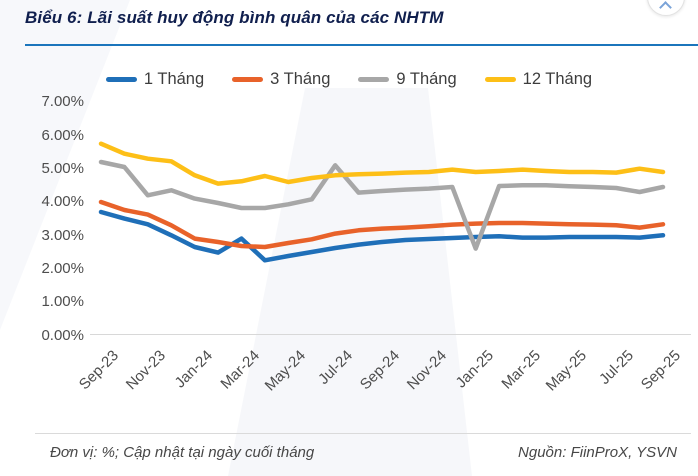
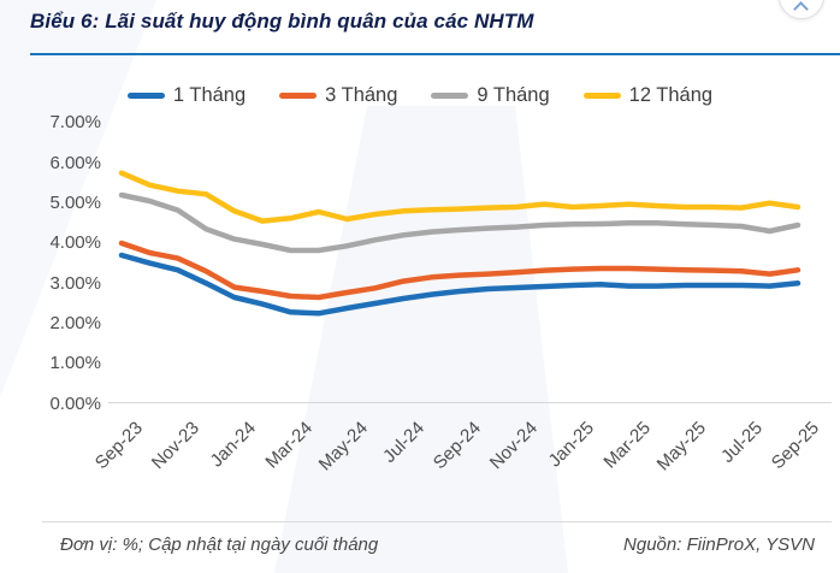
9 Tháng/Nov-23: 4.2% -> 4.8%
1 Tháng/Mar-24: 2.9% -> 2.3%
9 Tháng/Jul-24: 5.1% -> 4.2%
9 Tháng/Jan-25: 2.6% -> 4.5%
